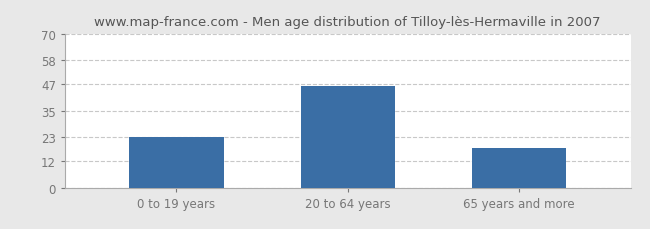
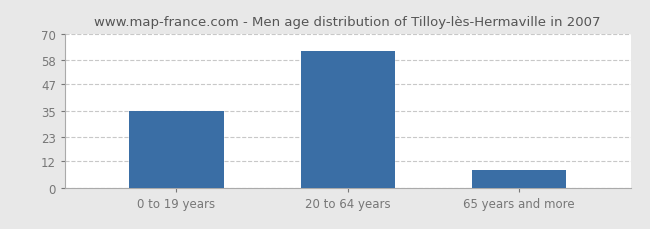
0 to 19 years: 23 -> 35
20 to 64 years: 46 -> 62
65 years and more: 18 -> 8
